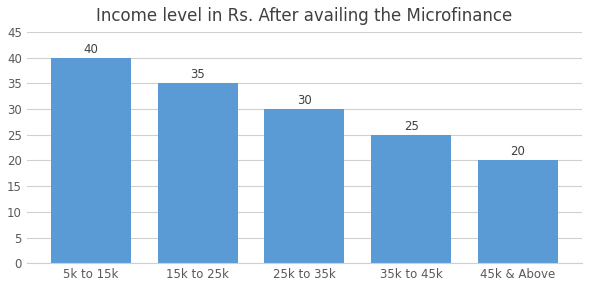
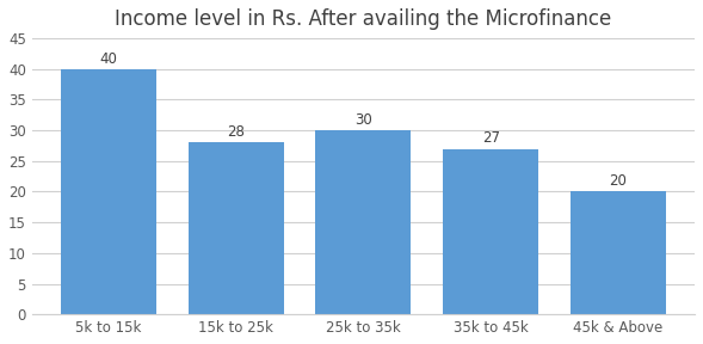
15k to 25k: 35 -> 28
35k to 45k: 25 -> 27
